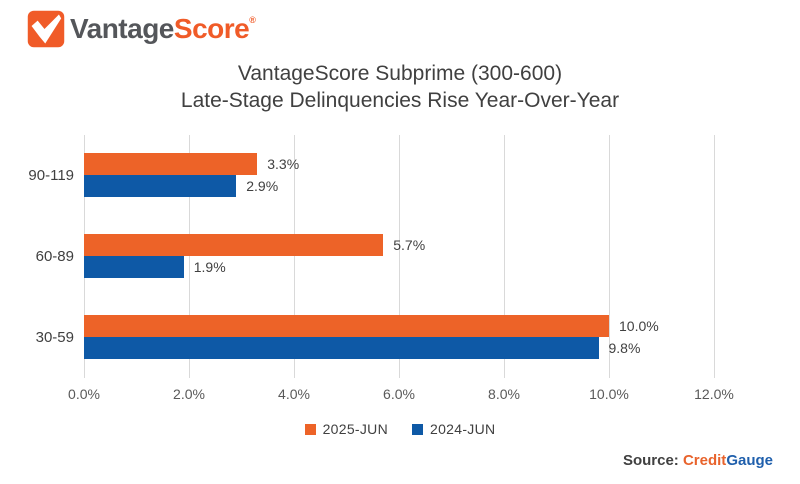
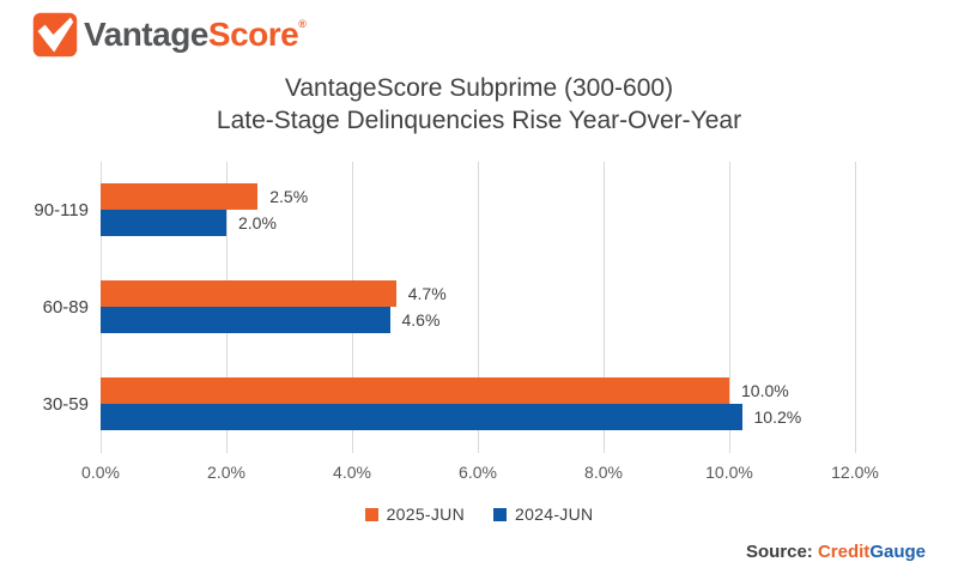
2025-JUN/90-119: 3.3% -> 2.5%
2024-JUN/90-119: 2.9% -> 2.0%
2025-JUN/60-89: 5.7% -> 4.7%
2024-JUN/60-89: 1.9% -> 4.6%
2024-JUN/30-59: 9.8% -> 10.2%
